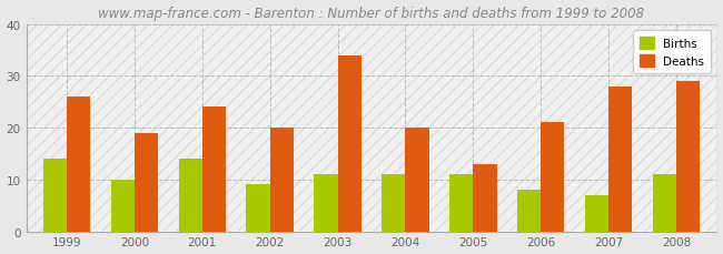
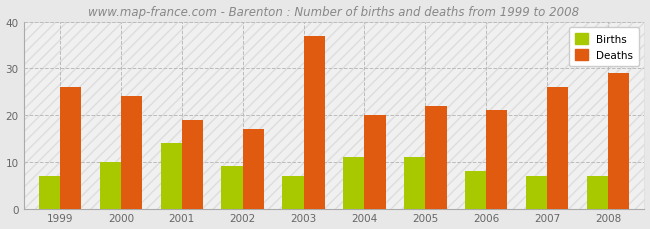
Births/1999: 14 -> 7
Deaths/2000: 19 -> 24
Deaths/2001: 24 -> 19
Deaths/2002: 20 -> 17
Births/2003: 11 -> 7
Deaths/2003: 34 -> 37
Deaths/2005: 13 -> 22
Deaths/2007: 28 -> 26
Births/2008: 11 -> 7
